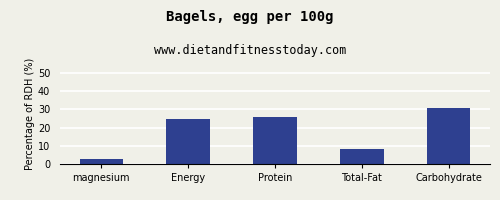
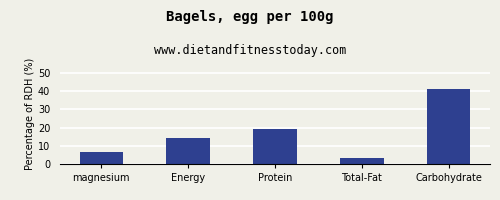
magnesium: 3 -> 6
Energy: 25 -> 14
Protein: 26 -> 19
Total-Fat: 8 -> 4
Carbohydrate: 31 -> 41
